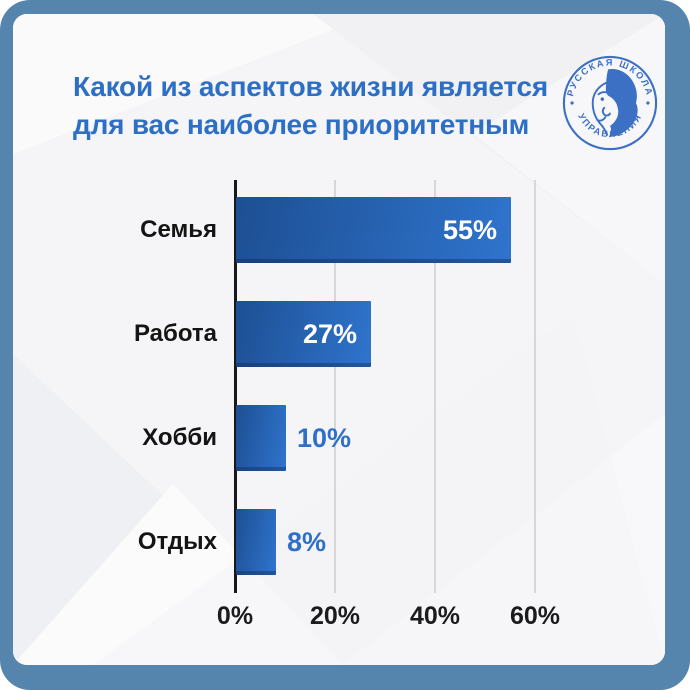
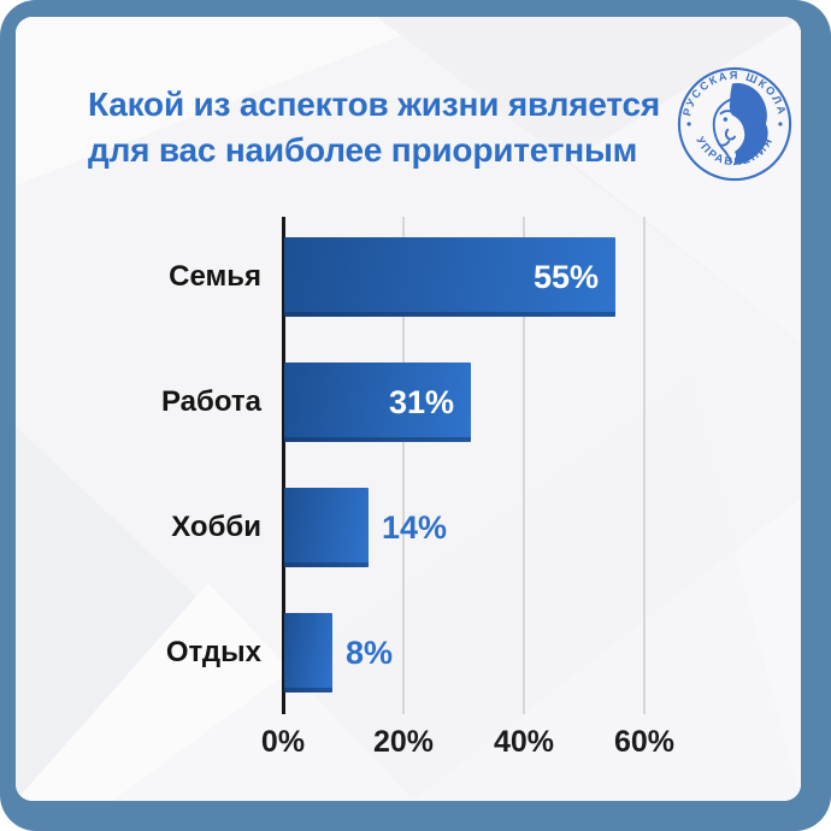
Работа: 27% -> 31%
Хобби: 10% -> 14%
